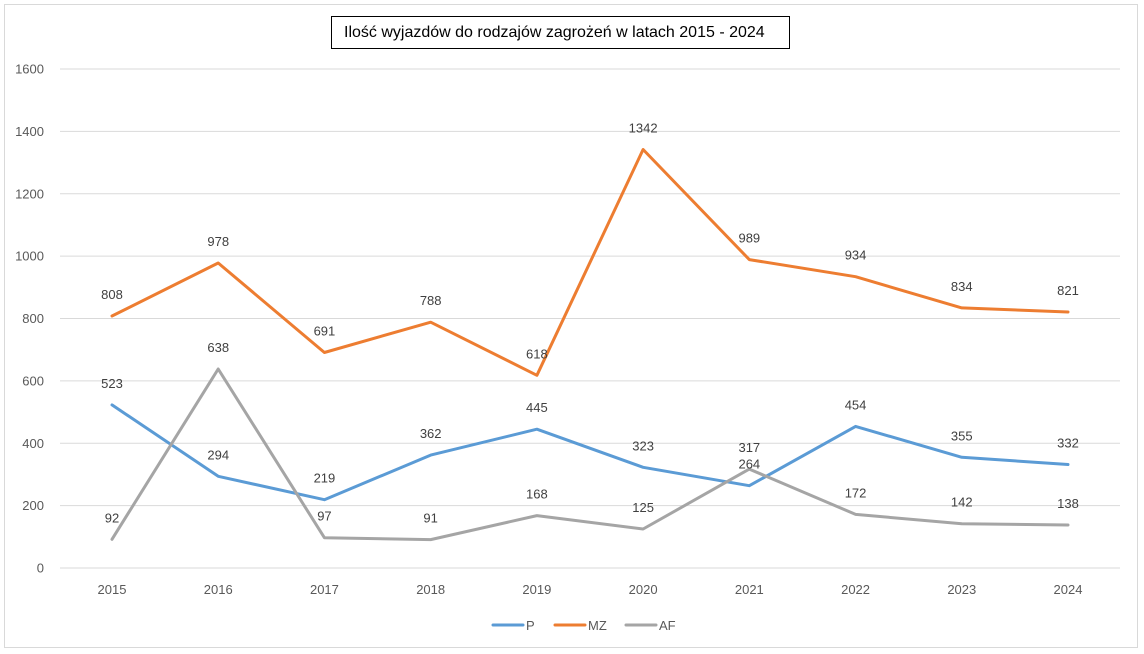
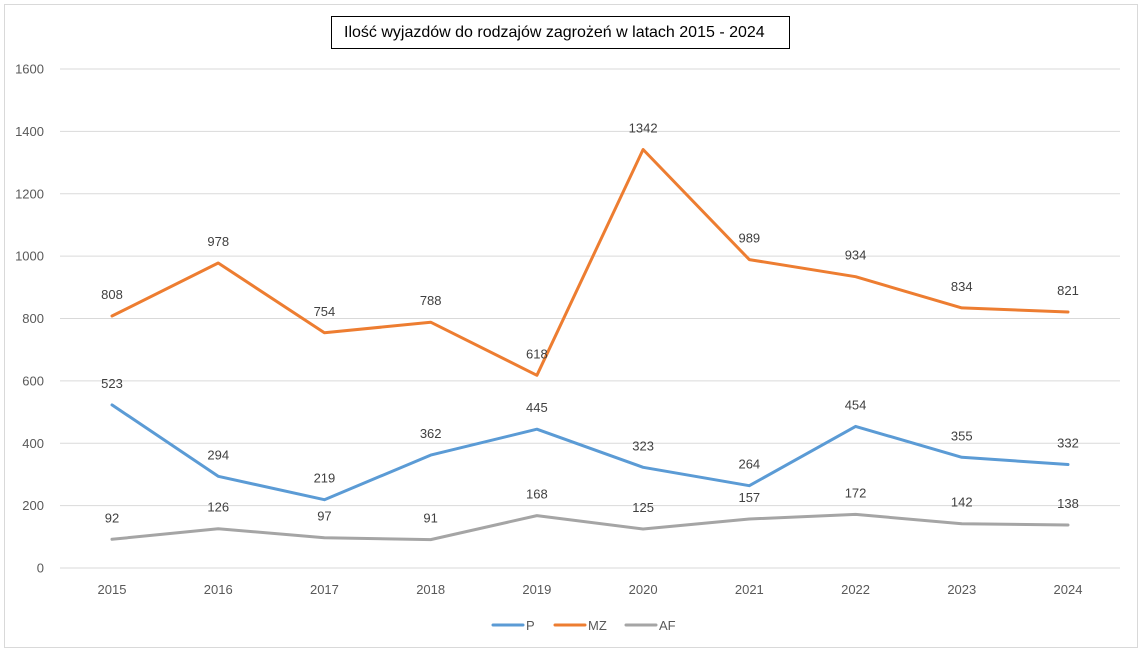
AF/2016: 638 -> 126
MZ/2017: 691 -> 754
AF/2021: 317 -> 157
